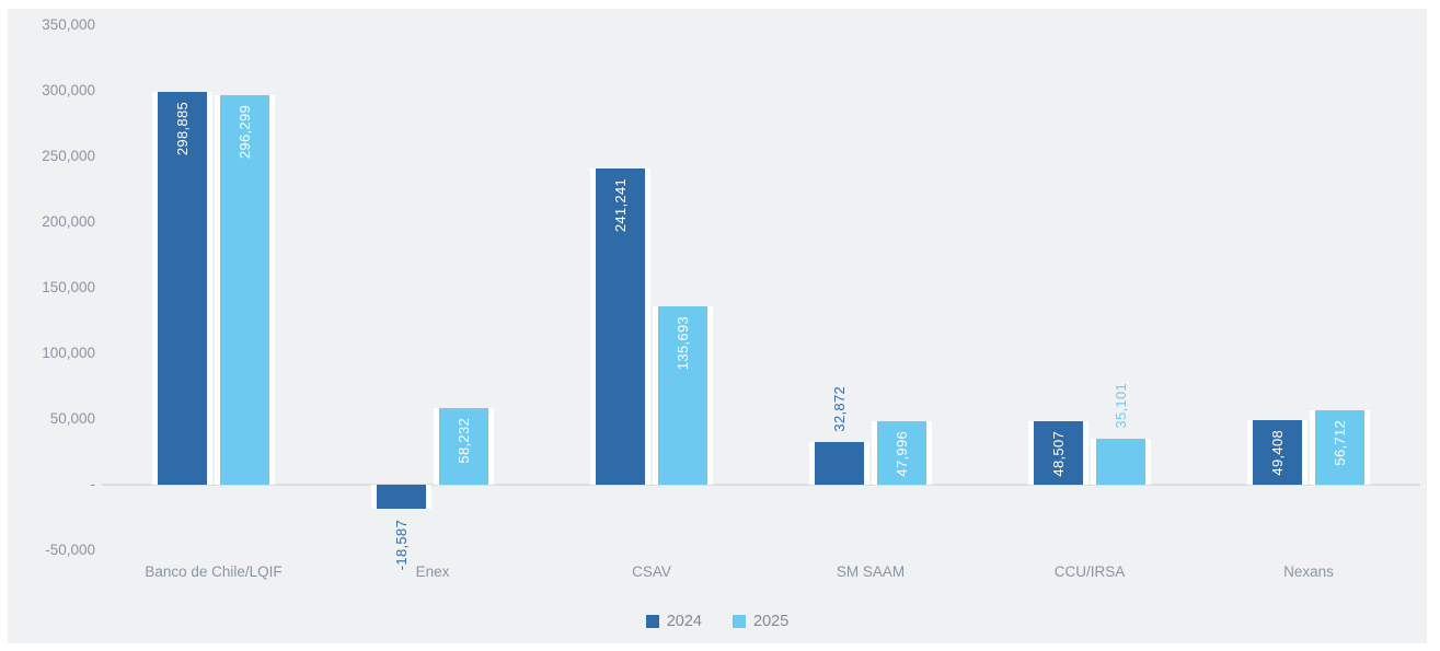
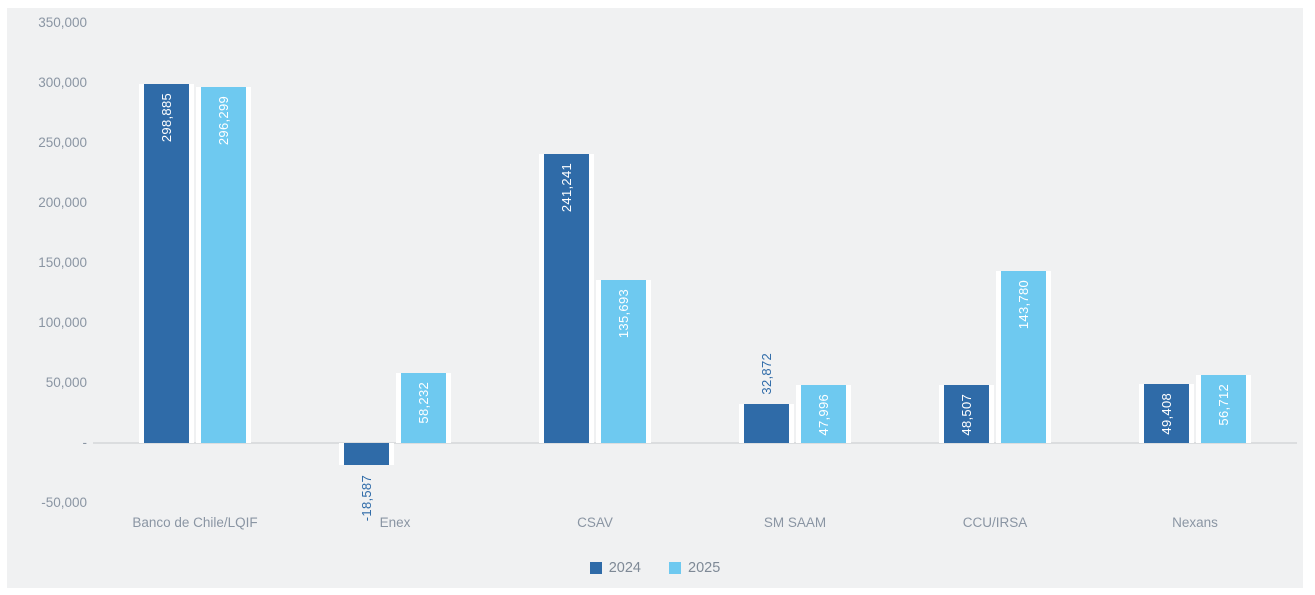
2025/CCU/IRSA: 35,101 -> 143,780
